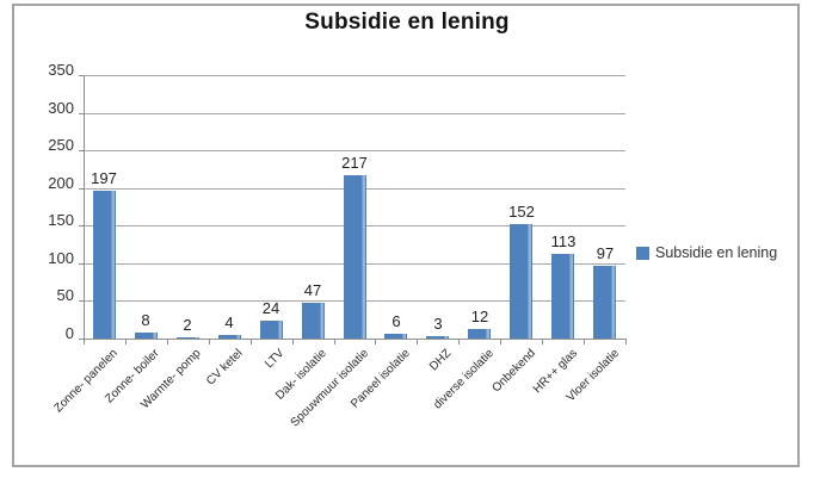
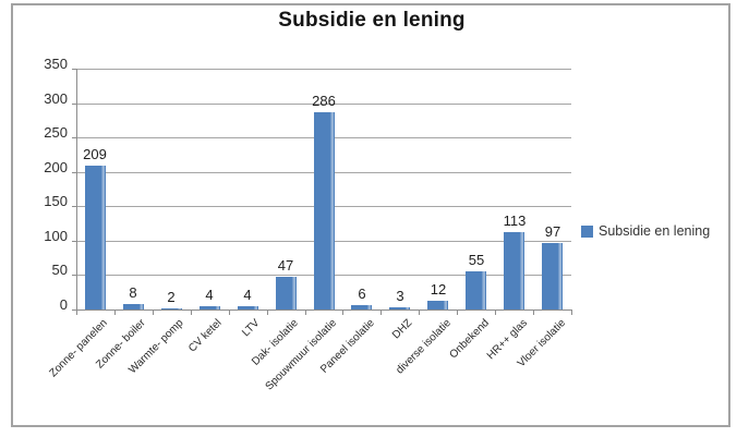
Zonne- panelen: 197 -> 209
LTV: 24 -> 4
Spouwmuur isolatie: 217 -> 286
Onbekend: 152 -> 55
